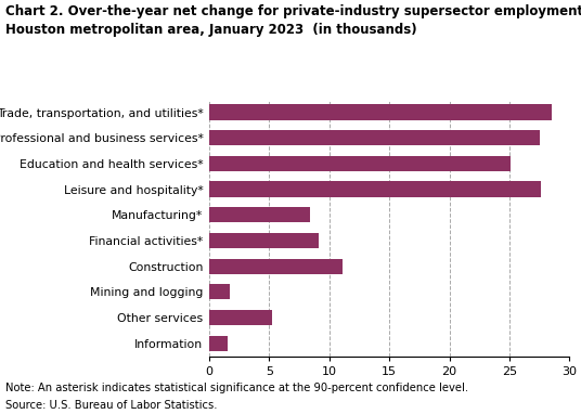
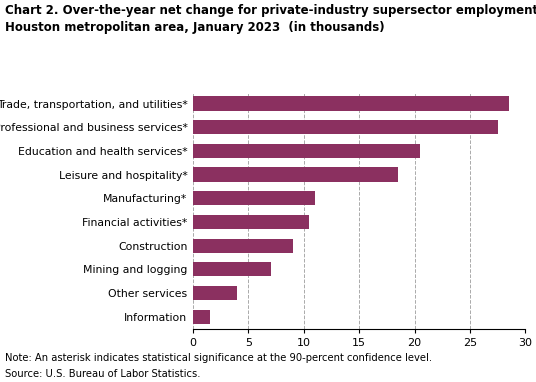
Education and health services*: 25.1 -> 20.5
Leisure and hospitality*: 27.6 -> 18.5
Manufacturing*: 8.4 -> 11.0
Financial activities*: 9.1 -> 10.5
Construction: 11.1 -> 9.0
Mining and logging: 1.7 -> 7.0
Other services: 5.2 -> 4.0
